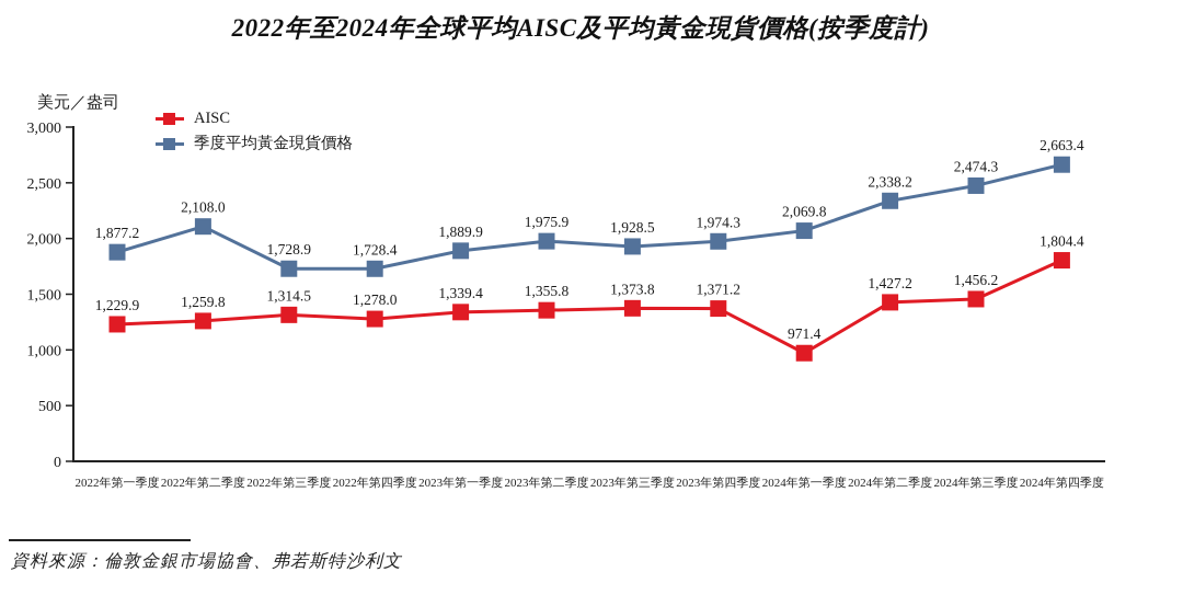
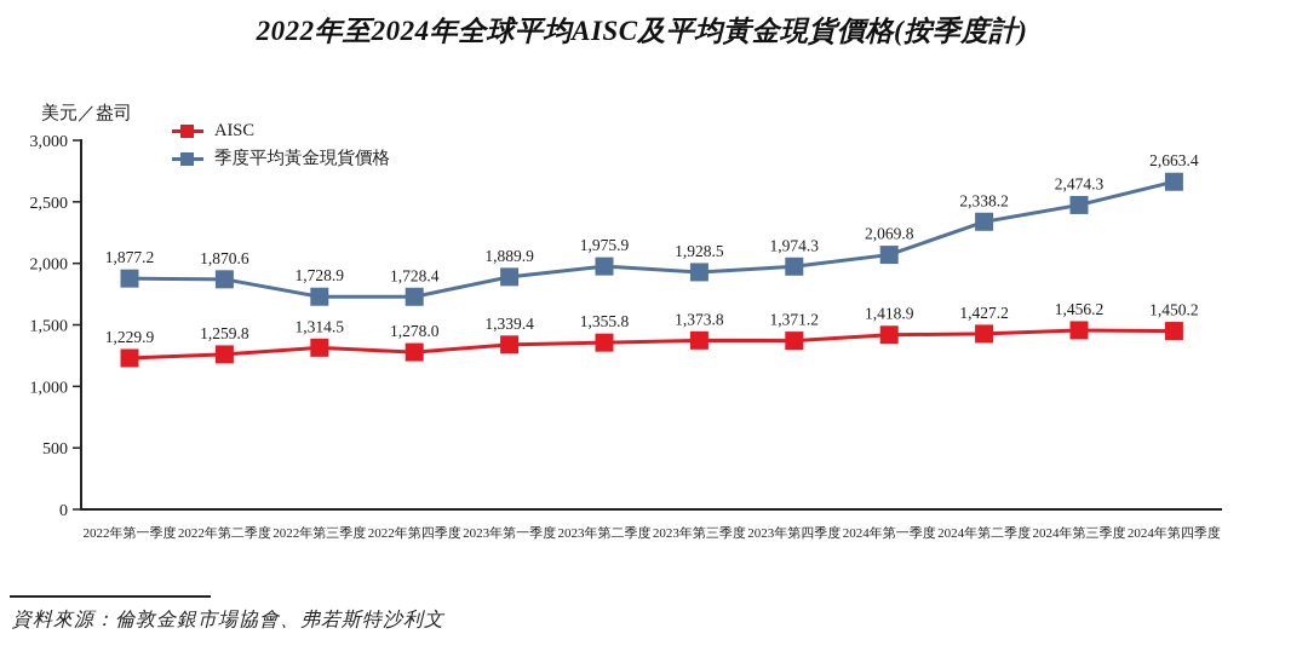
季度平均黃金現貨價格/2022年第二季度: 2,108.0 -> 1,870.6
AISC/2024年第一季度: 971.4 -> 1,418.9
AISC/2024年第四季度: 1,804.4 -> 1,450.2
